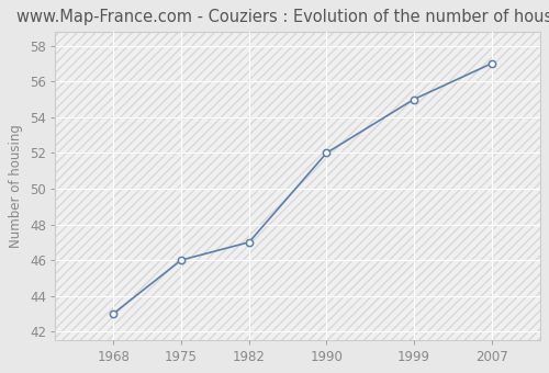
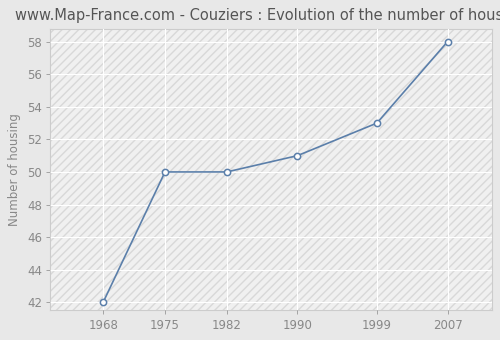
1968: 43 -> 42
1975: 46 -> 50
1982: 47 -> 50
1990: 52 -> 51
1999: 55 -> 53
2007: 57 -> 58
